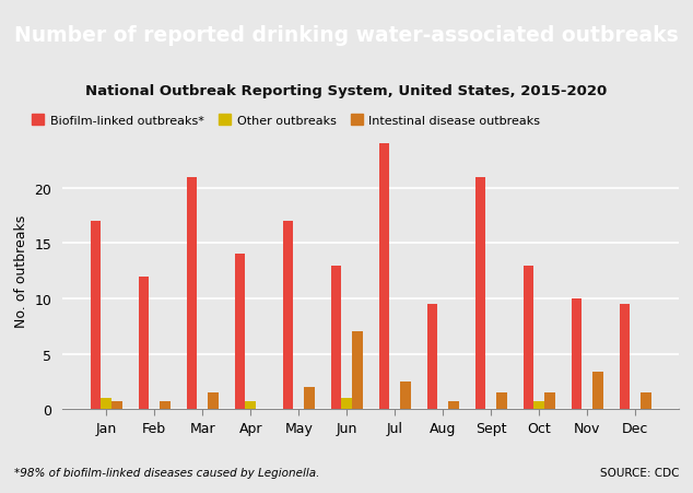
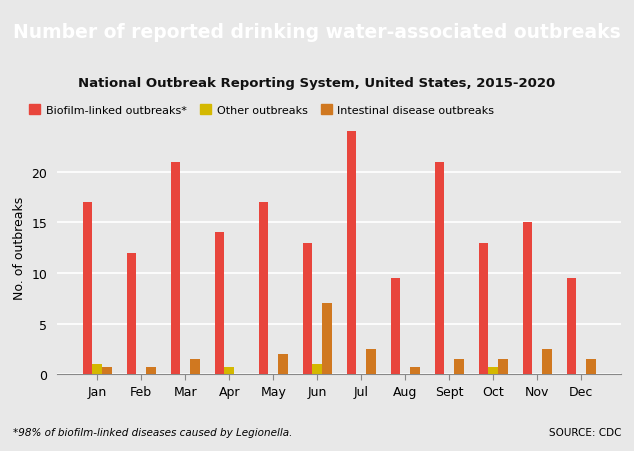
Biofilm-linked outbreaks*/Nov: 10.0 -> 15.0
Intestinal disease outbreaks/Nov: 3.4 -> 2.5
